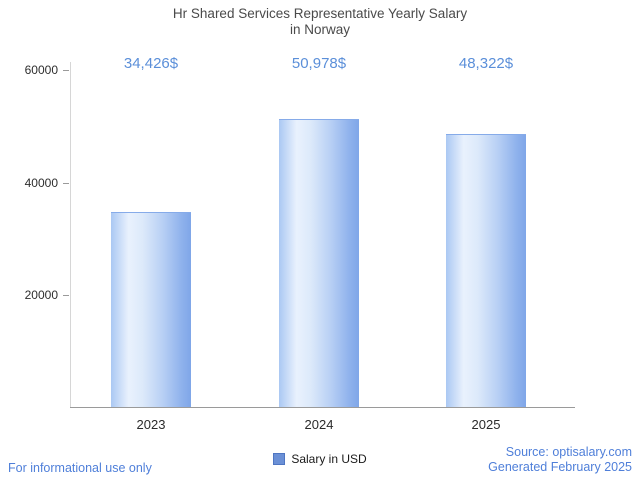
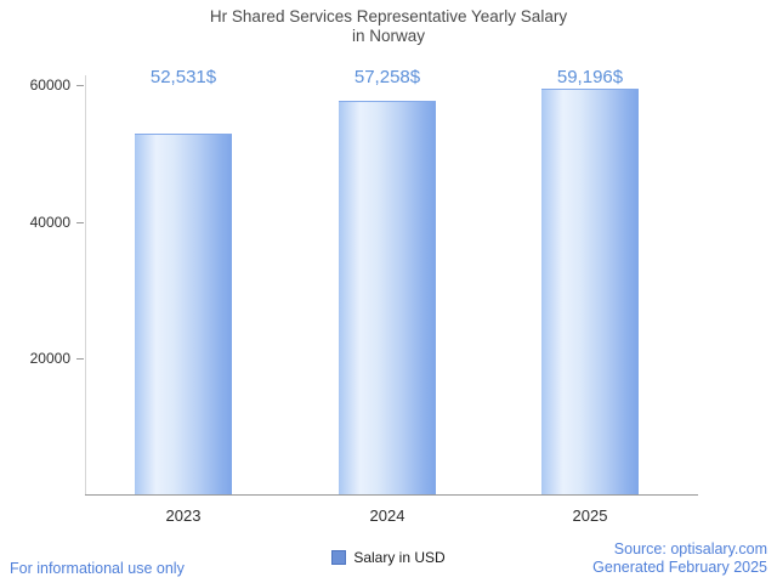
2023: 34,426 -> 52,531
2024: 50,978 -> 57,258
2025: 48,322 -> 59,196
